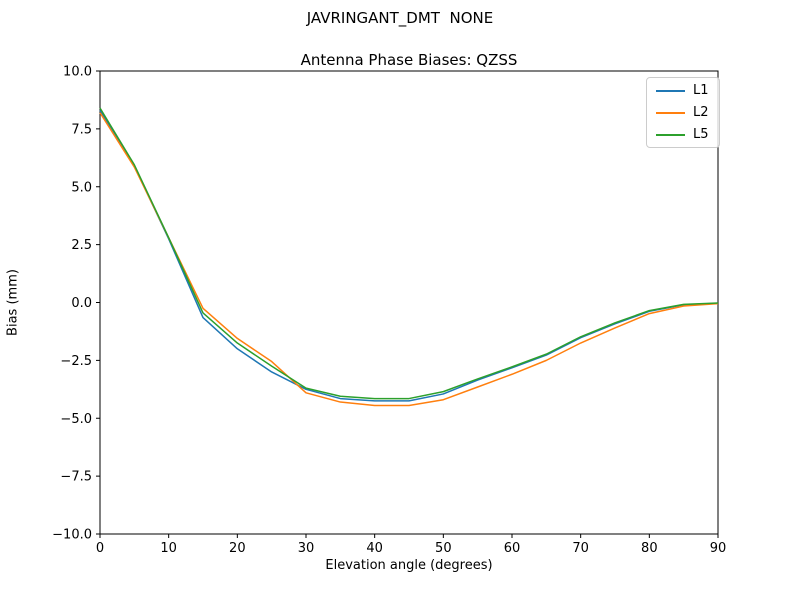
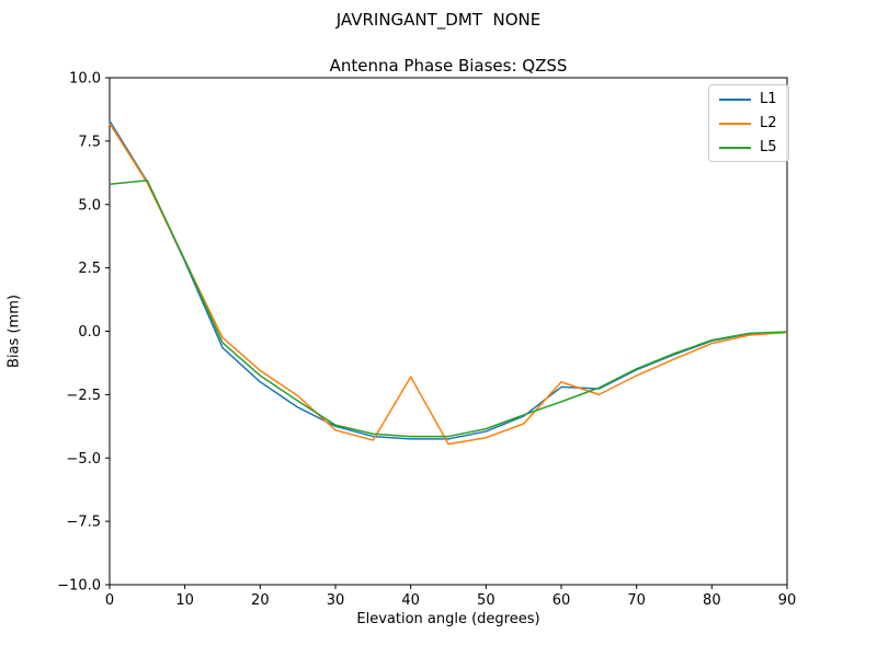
L5/0: 8.4 -> 5.8
L2/40: -4.5 -> -1.8
L1/60: -2.8 -> -2.2
L2/60: -3.1 -> -2.0
